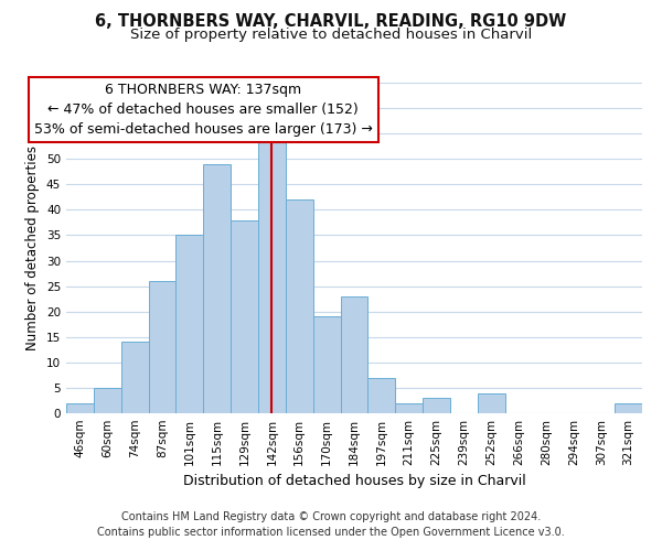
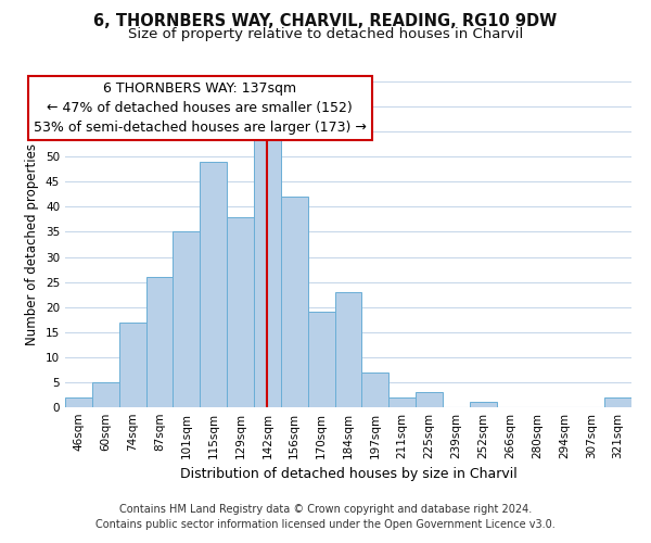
74sqm: 14 -> 17
252sqm: 4 -> 1
